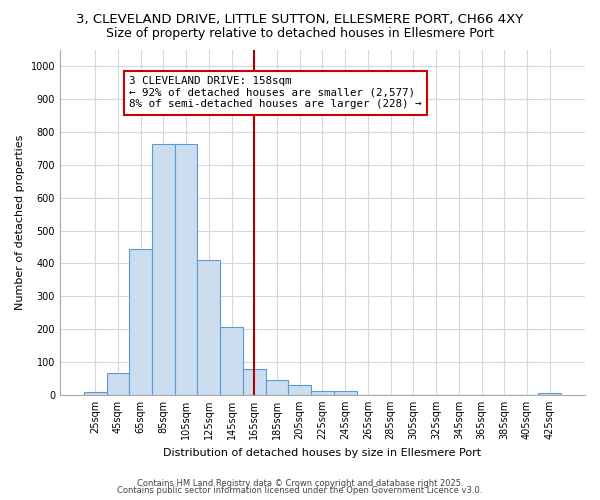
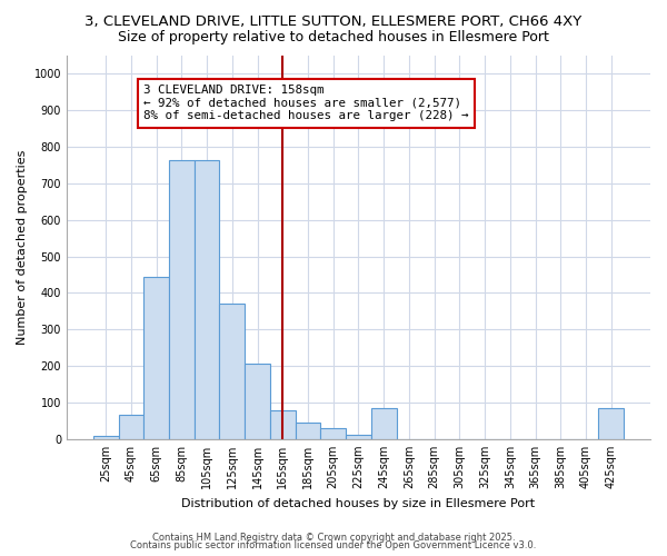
125sqm: 410 -> 370
245sqm: 12 -> 85
425sqm: 5 -> 85
